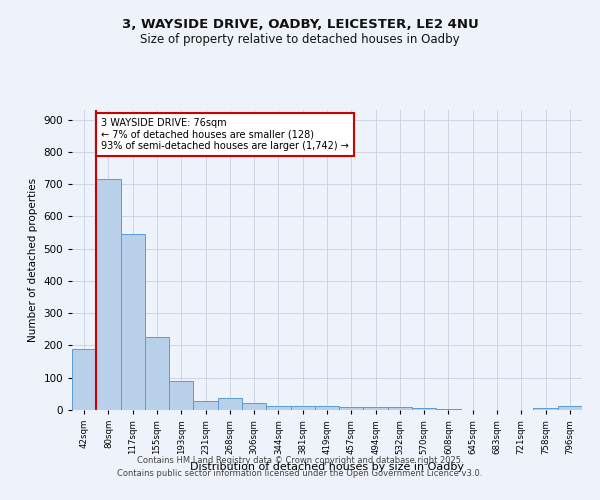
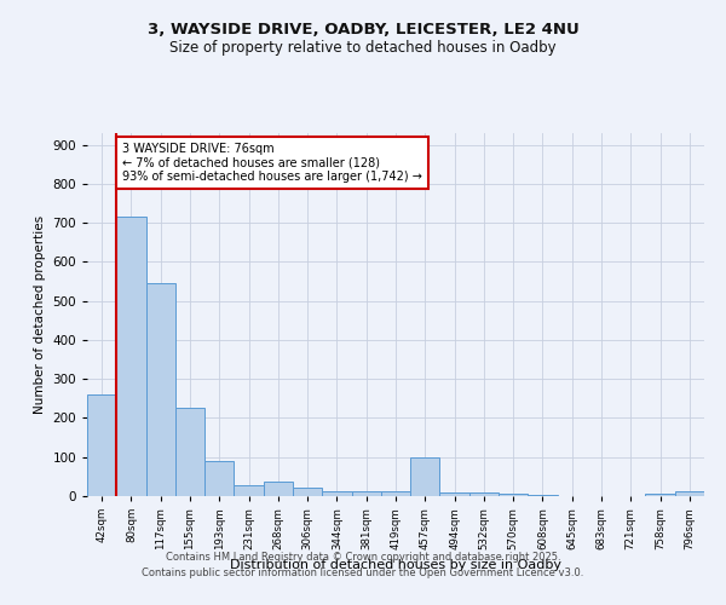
42sqm: 190 -> 260
457sqm: 10 -> 100
